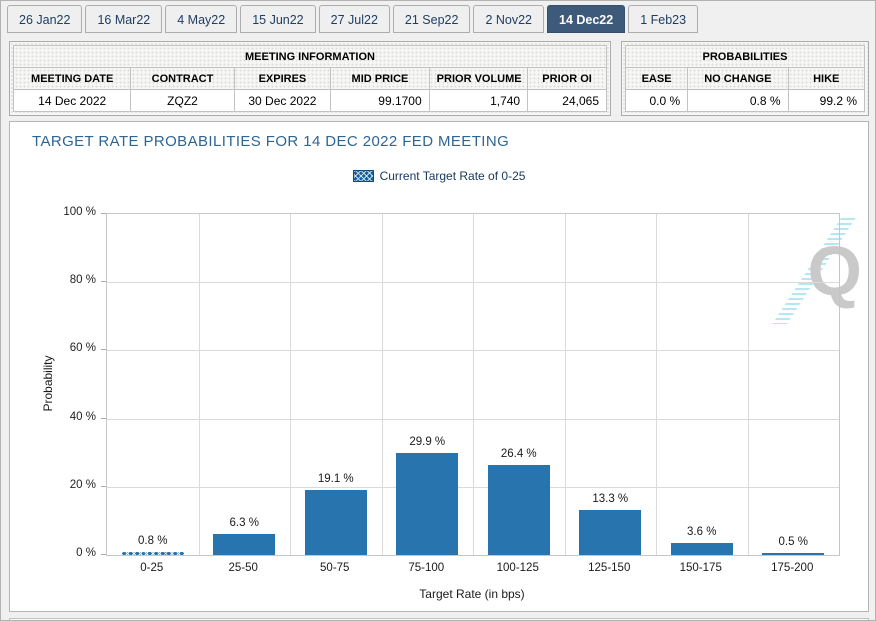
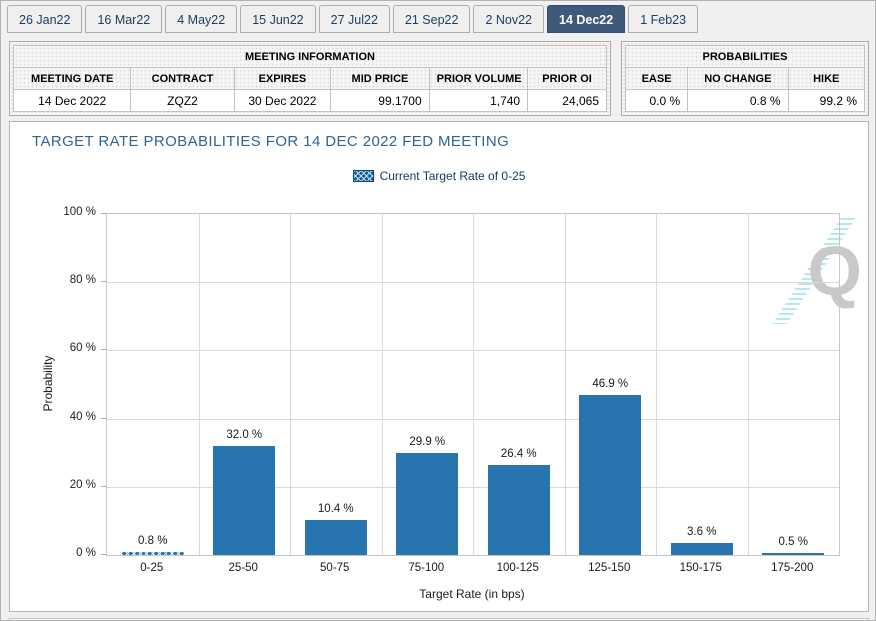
25-50: 6.3 -> 32.0
50-75: 19.1 -> 10.4
125-150: 13.3 -> 46.9
